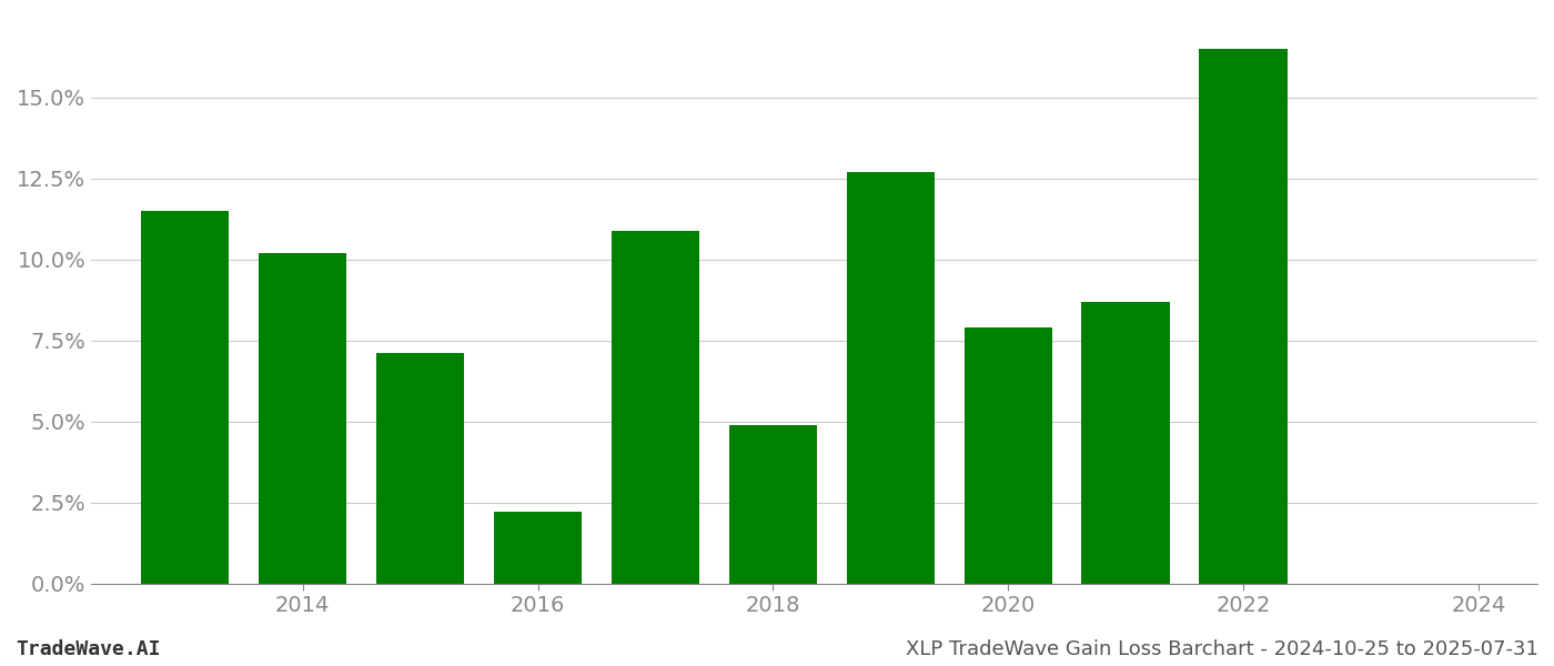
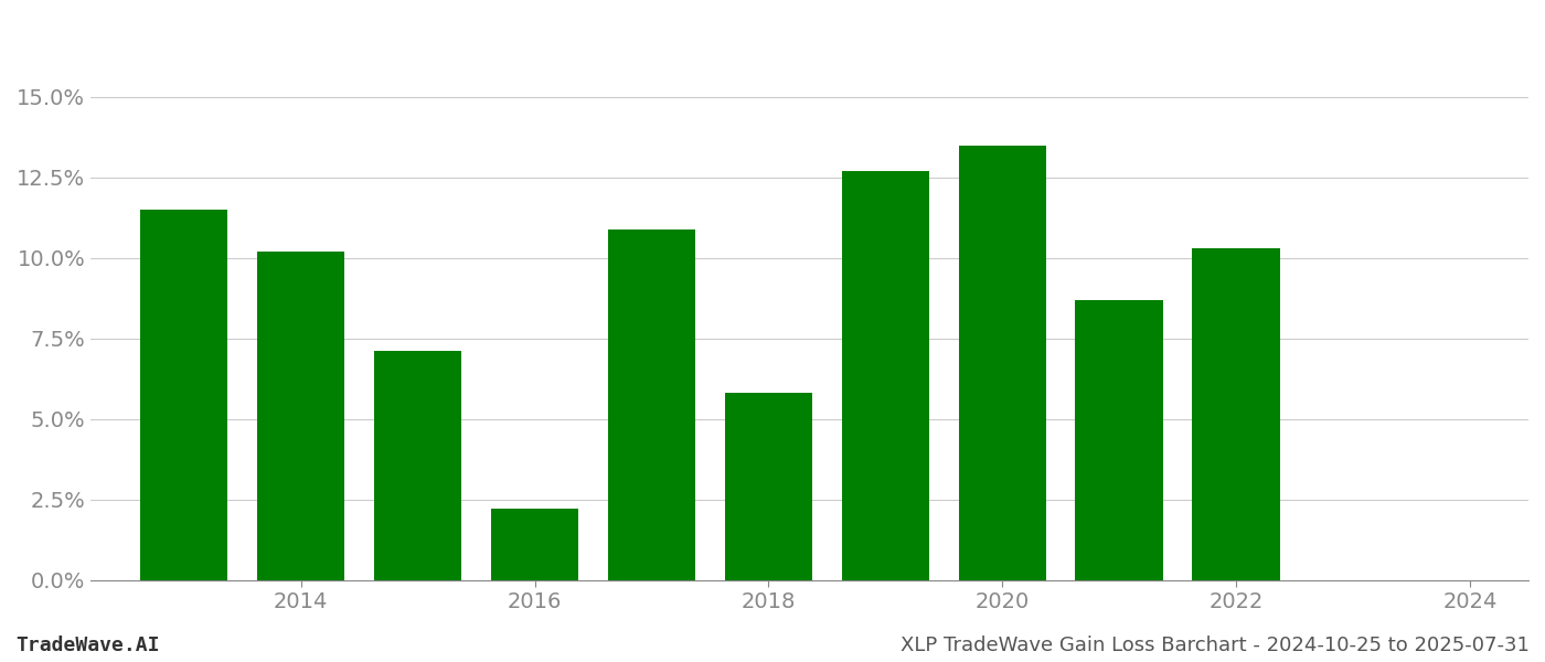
2018: 4.9% -> 5.8%
2020: 7.9% -> 13.5%
2022: 16.5% -> 10.3%
